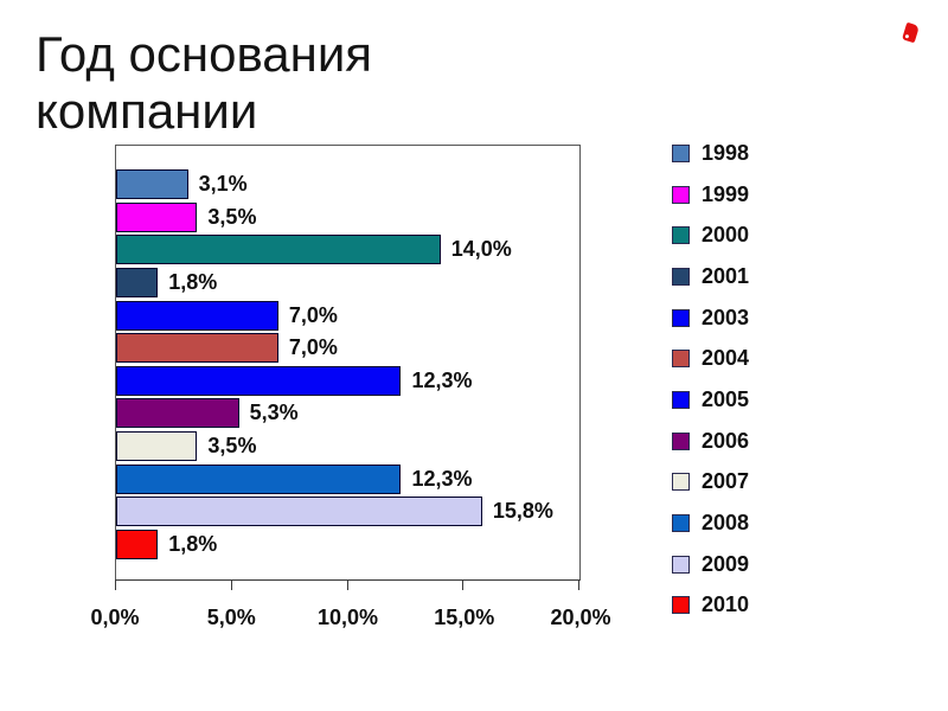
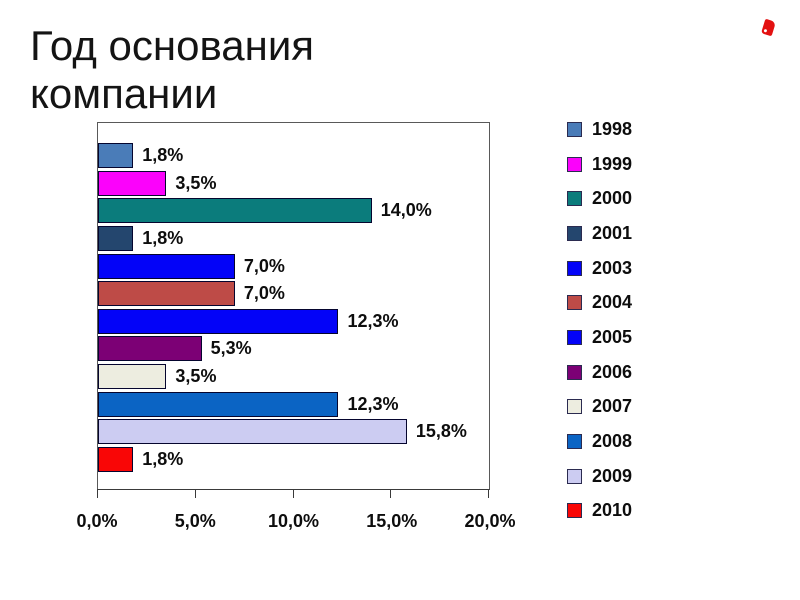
1998: 3,1% -> 1,8%
